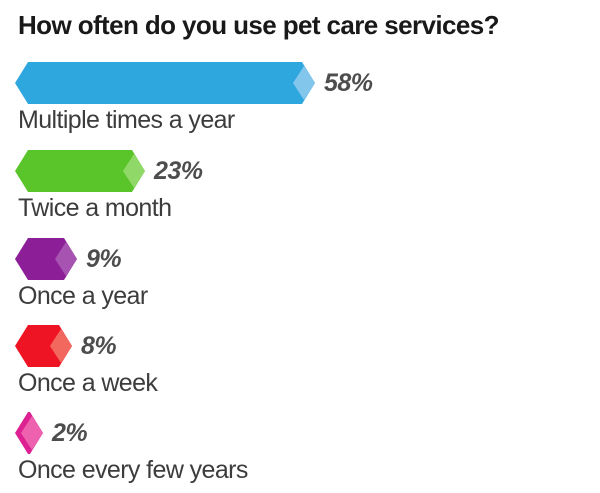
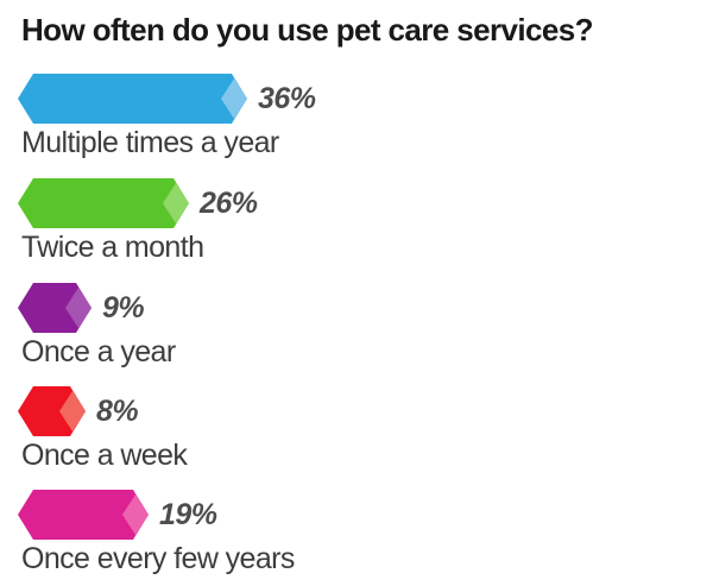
Multiple times a year: 58% -> 36%
Twice a month: 23% -> 26%
Once every few years: 2% -> 19%
